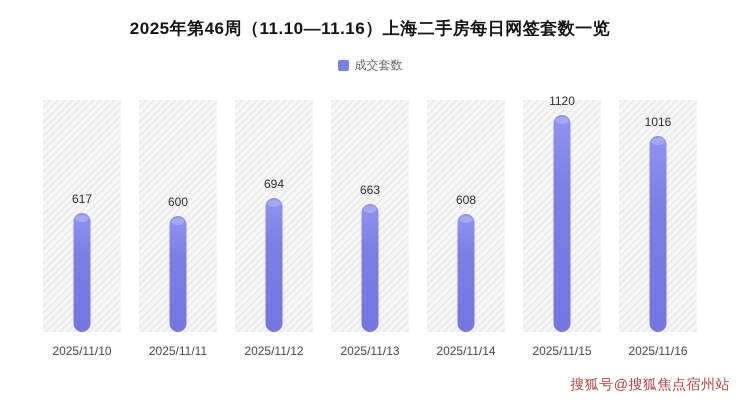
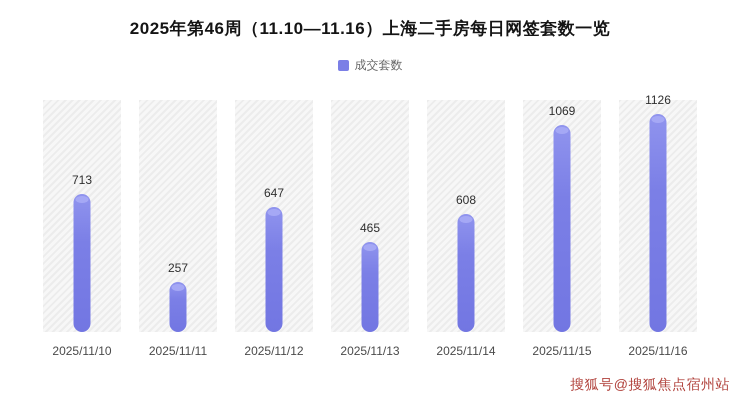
2025/11/10: 617 -> 713
2025/11/11: 600 -> 257
2025/11/12: 694 -> 647
2025/11/13: 663 -> 465
2025/11/15: 1120 -> 1069
2025/11/16: 1016 -> 1126
